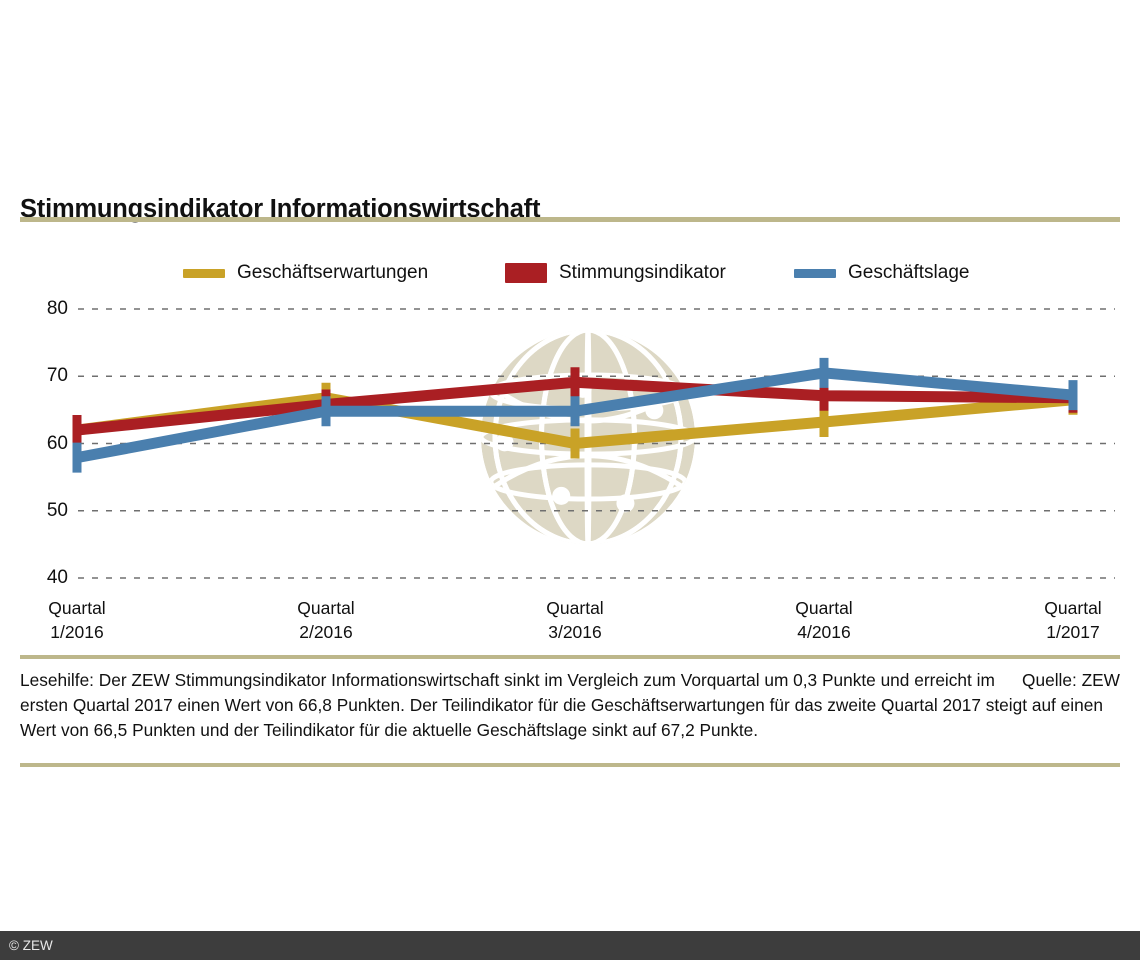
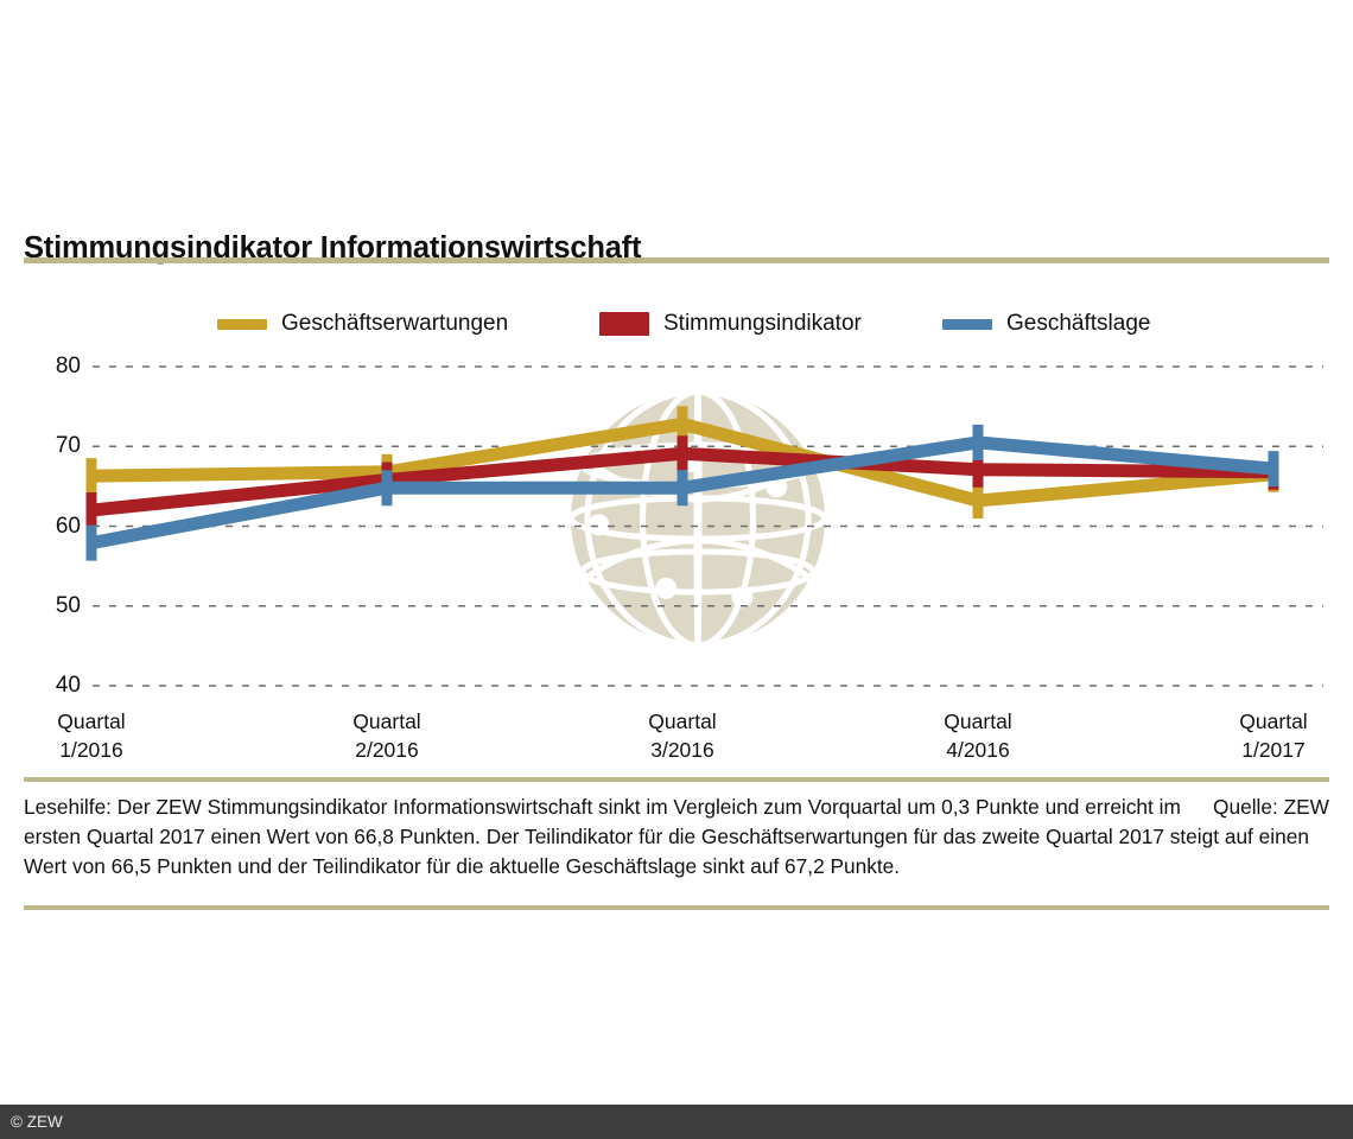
Geschäftserwartungen/Quartal 1/2016: 62 -> 66
Geschäftserwartungen/Quartal 3/2016: 60 -> 73
